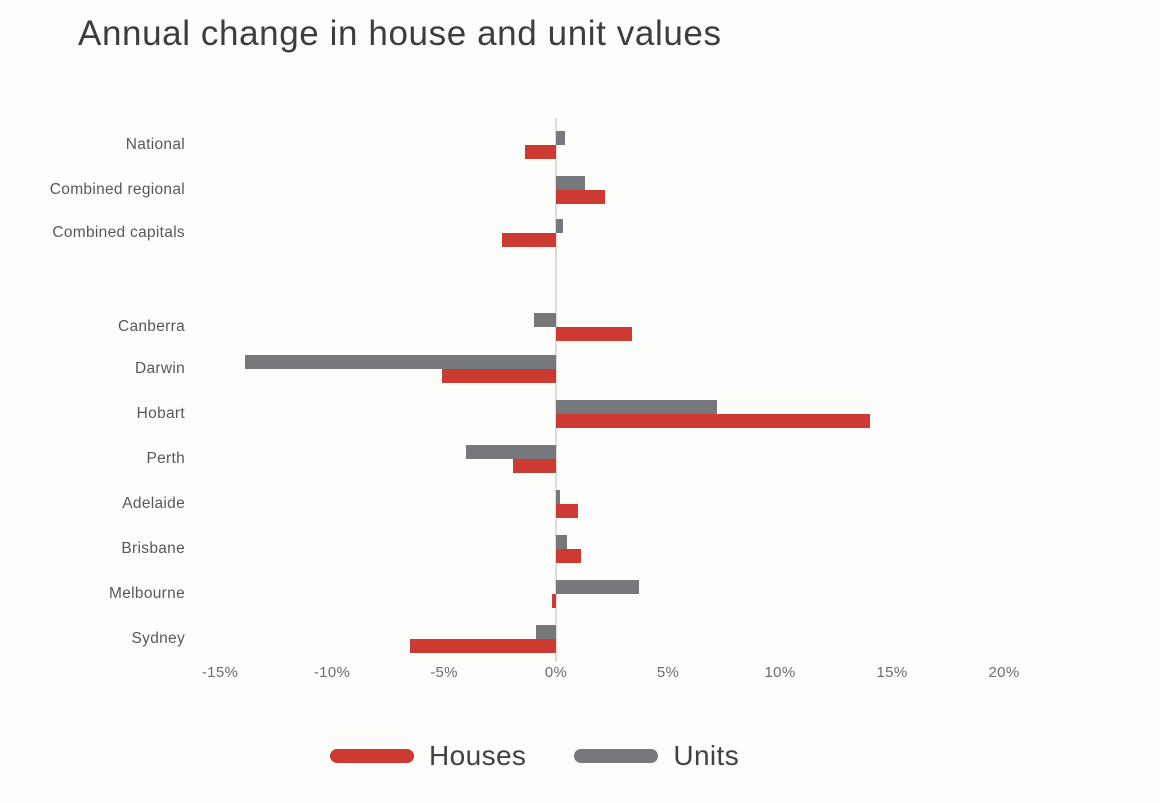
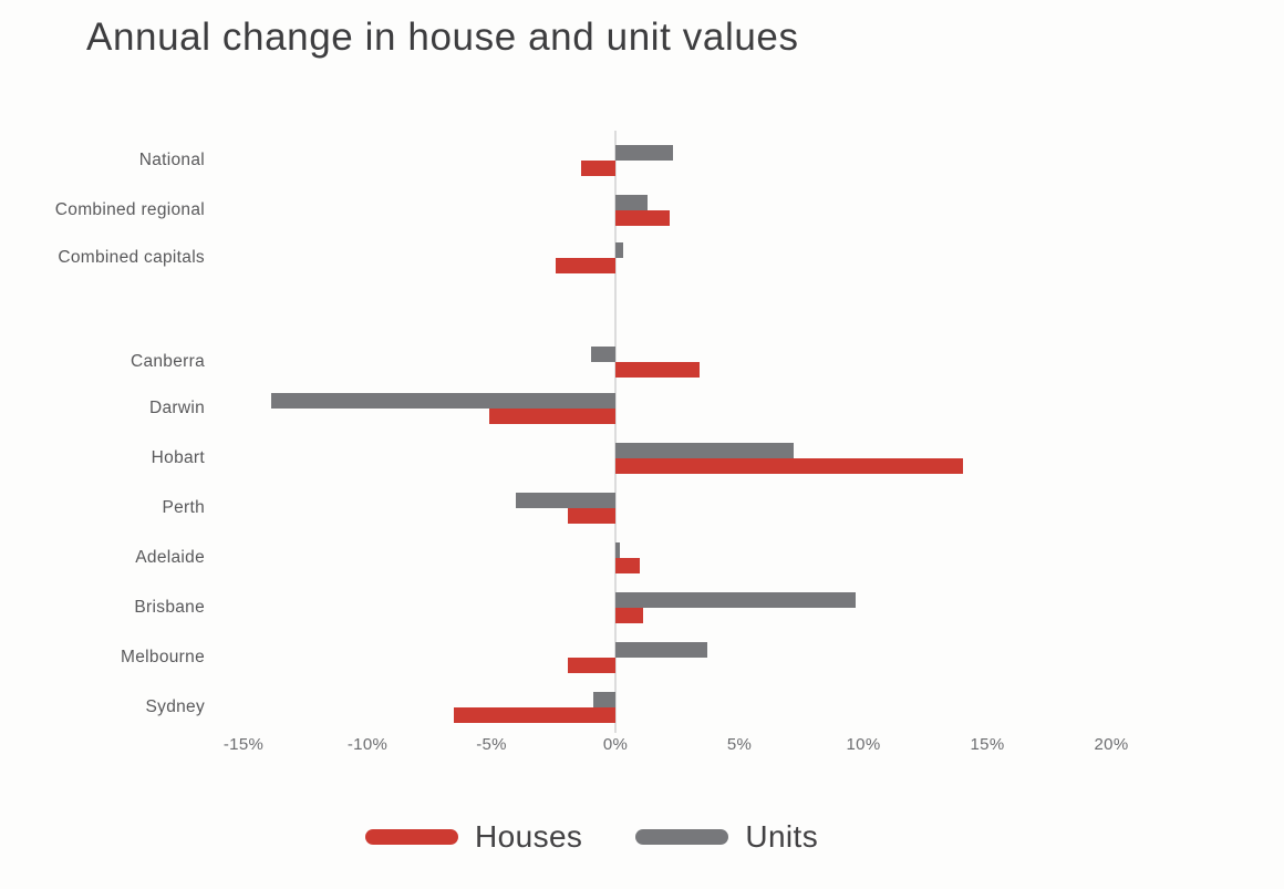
Units/National: 0.4% -> 2.3%
Units/Brisbane: 0.5% -> 9.7%
Houses/Melbourne: -0.2% -> -1.9%
